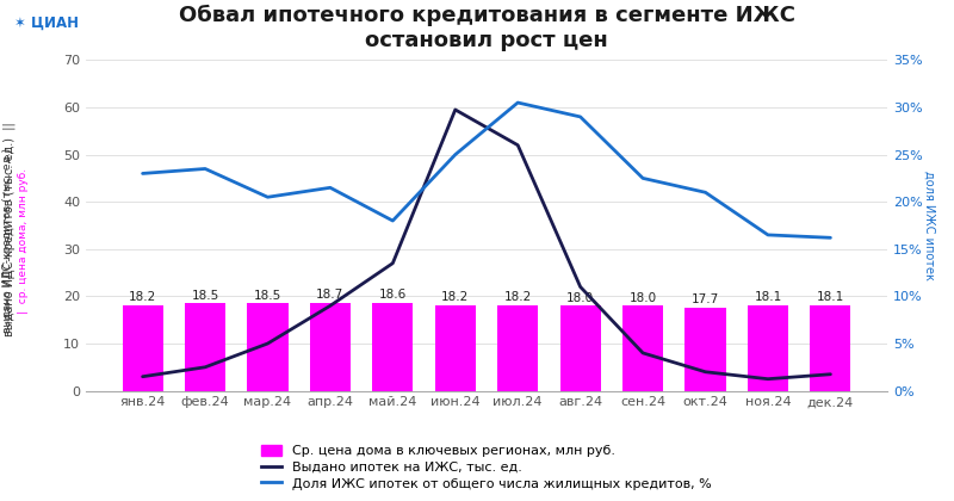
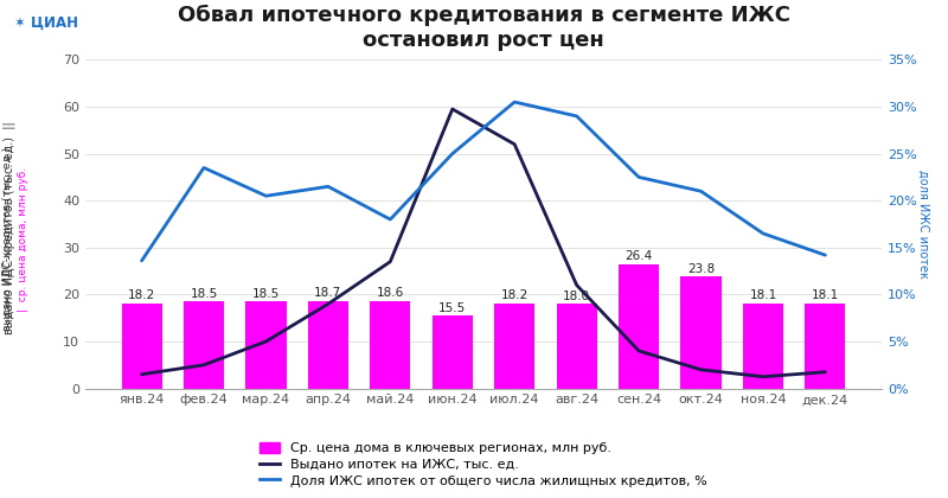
Доля ИЖС ипотек от общего числа жилищных кредитов, %/янв.24: 23.0% -> 13.6%
Ср. цена дома в ключевых регионах, млн руб./июн.24: 18.2 -> 15.5
Ср. цена дома в ключевых регионах, млн руб./сен.24: 18.0 -> 26.4
Ср. цена дома в ключевых регионах, млн руб./окт.24: 17.7 -> 23.8
Доля ИЖС ипотек от общего числа жилищных кредитов, %/дек.24: 16.2% -> 14.2%
